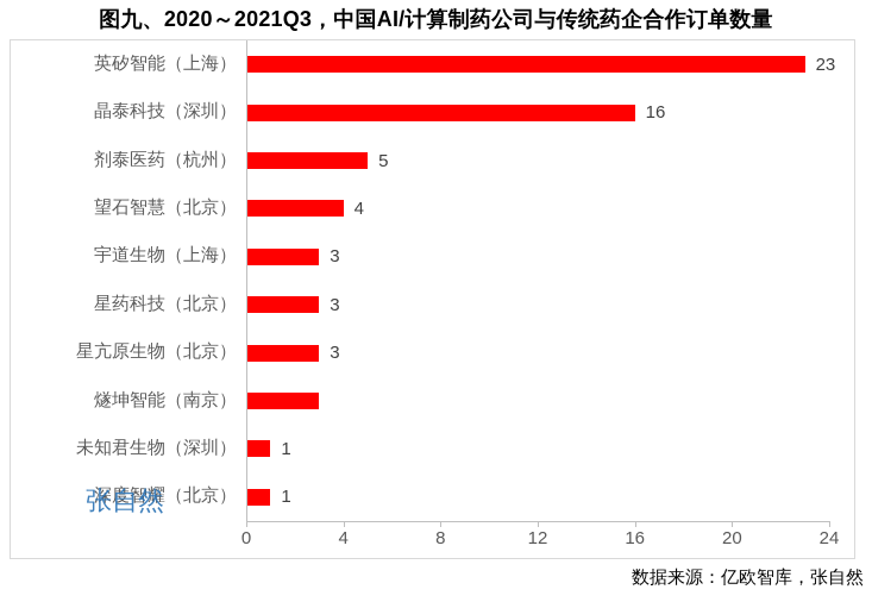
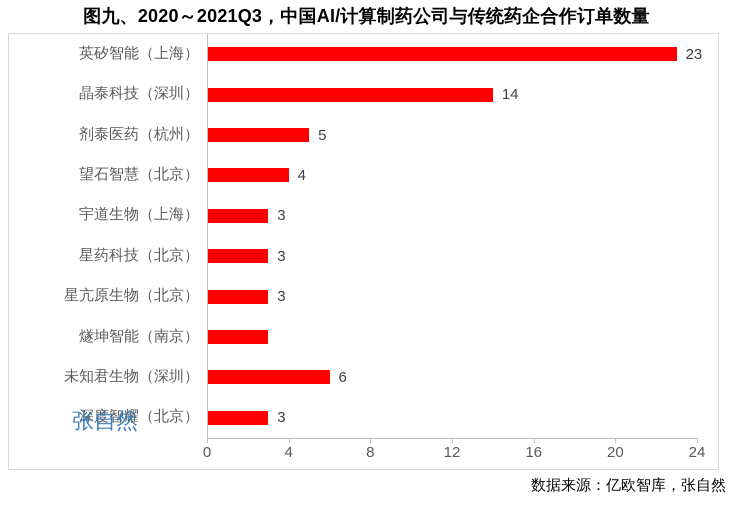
晶泰科技（深圳）: 16 -> 14
未知君生物（深圳）: 1 -> 6
深度智耀（北京）: 1 -> 3
